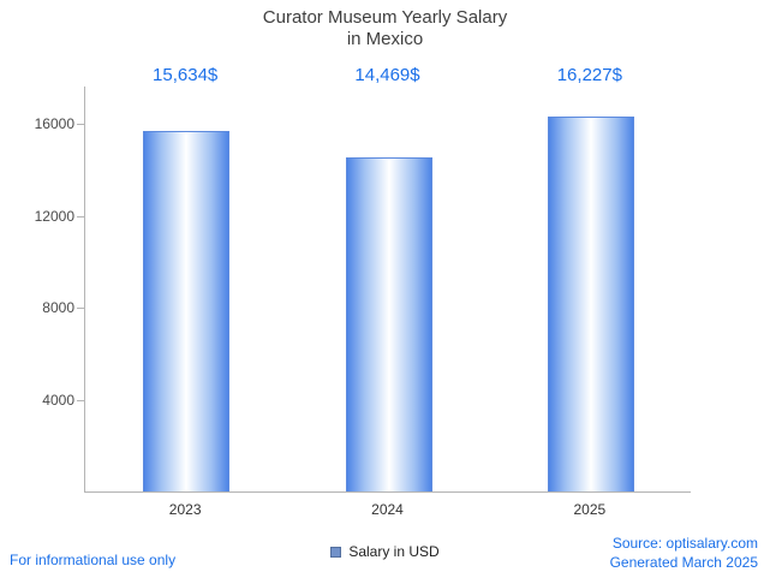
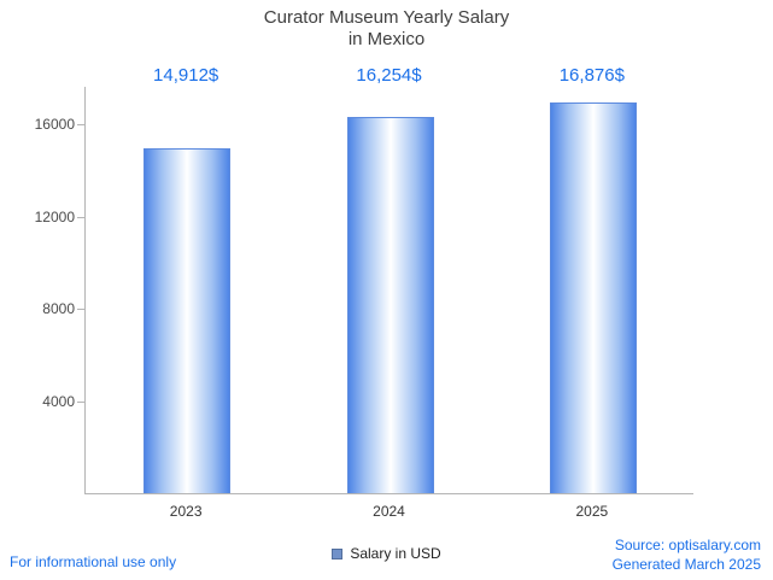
2023: 15,634 -> 14,912
2024: 14,469 -> 16,254
2025: 16,227 -> 16,876
